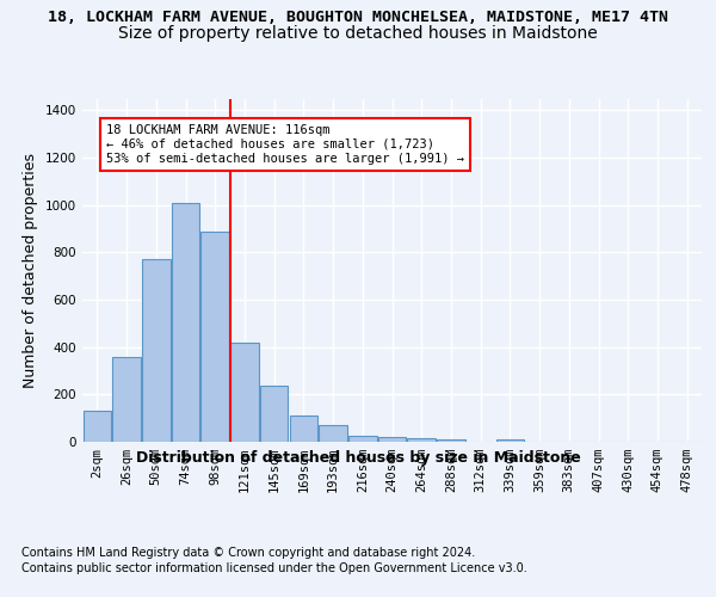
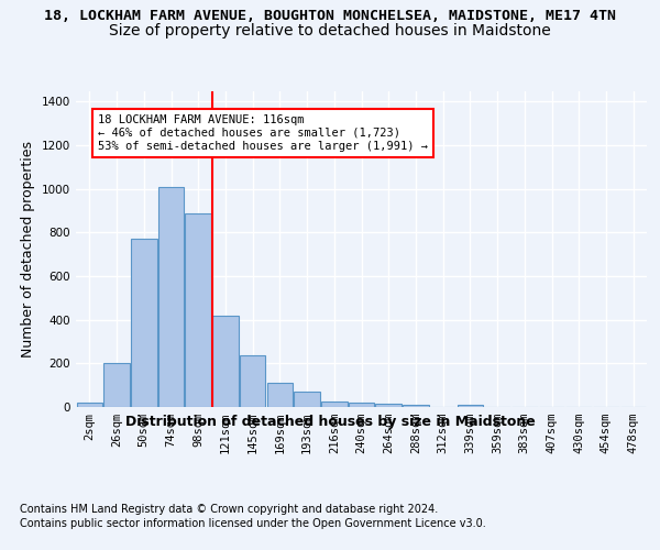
2sqm: 130 -> 20
26sqm: 360 -> 200
